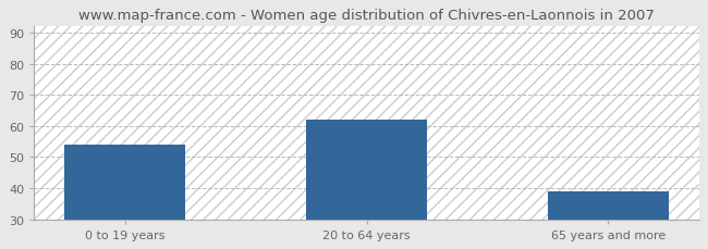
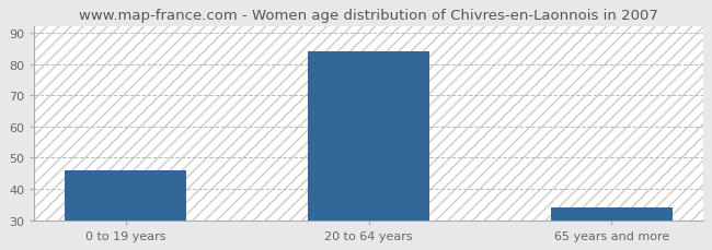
0 to 19 years: 54 -> 46
20 to 64 years: 62 -> 84
65 years and more: 39 -> 34
